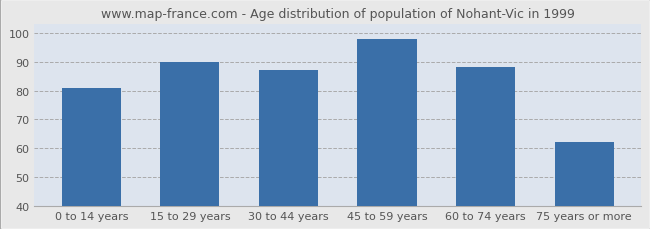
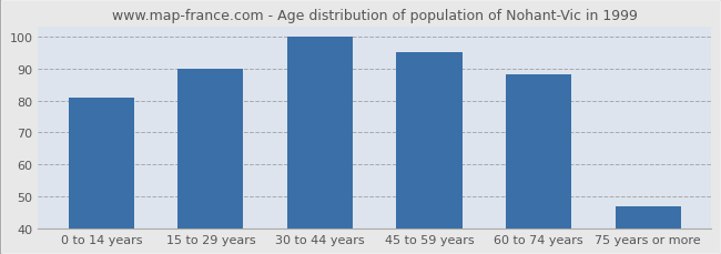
30 to 44 years: 87 -> 100
45 to 59 years: 98 -> 95
75 years or more: 62 -> 47
